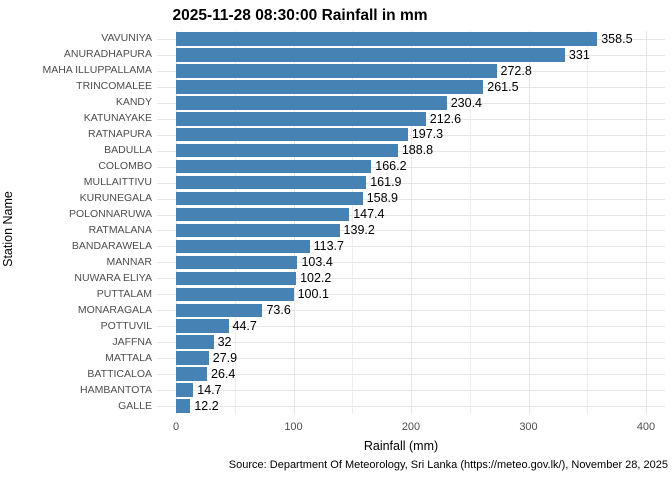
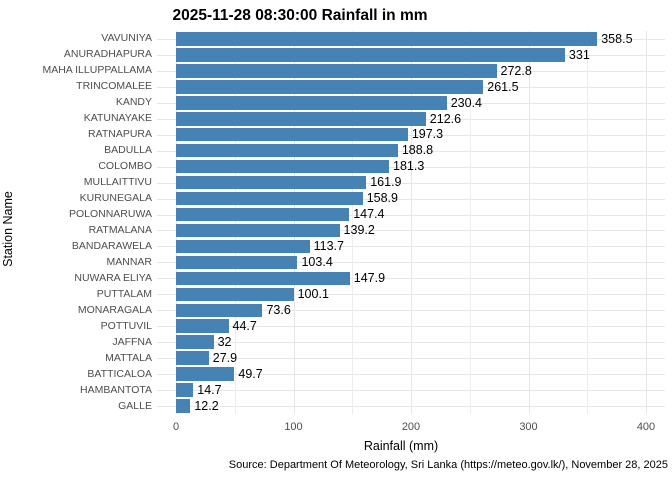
COLOMBO: 166.2 -> 181.3
NUWARA ELIYA: 102.2 -> 147.9
BATTICALOA: 26.4 -> 49.7
